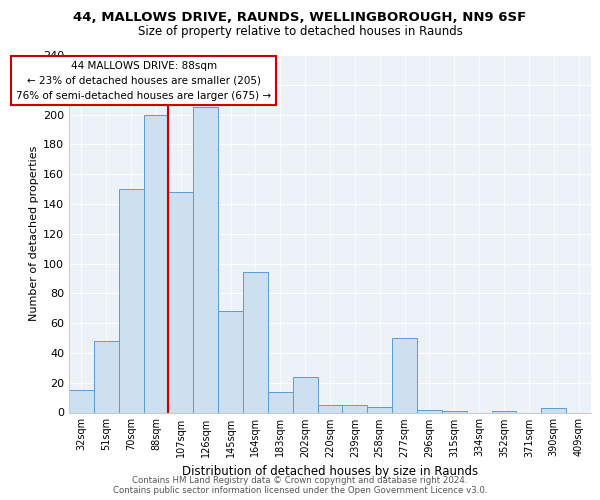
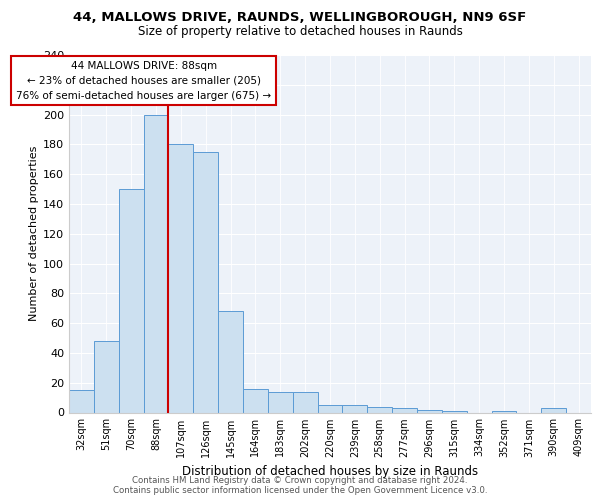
107sqm: 148 -> 180
126sqm: 205 -> 175
164sqm: 94 -> 16
202sqm: 24 -> 14
277sqm: 50 -> 3
